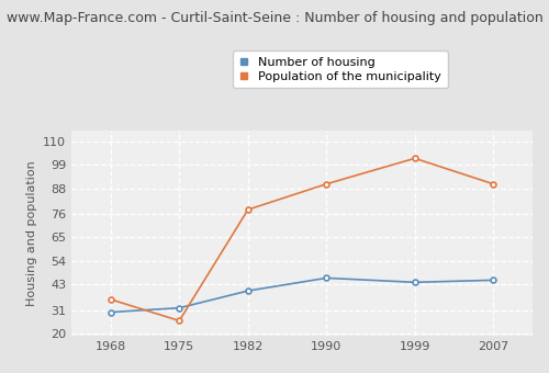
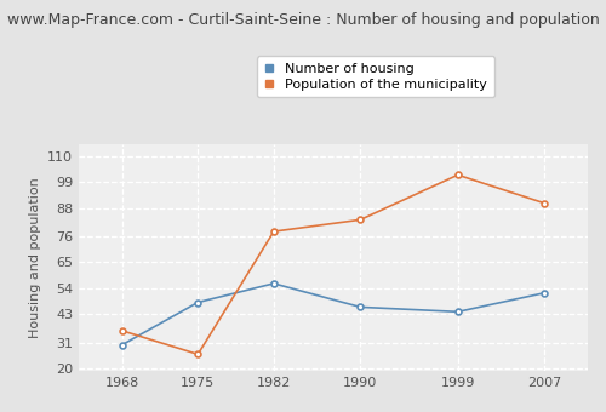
Number of housing/1975: 32 -> 48
Number of housing/1982: 40 -> 56
Population of the municipality/1990: 90 -> 83
Number of housing/2007: 45 -> 52
